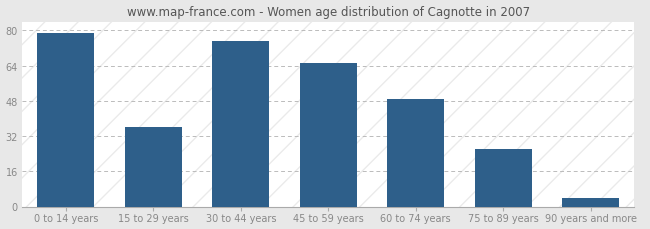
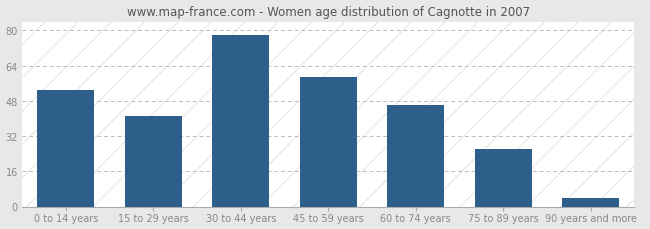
0 to 14 years: 79 -> 53
15 to 29 years: 36 -> 41
30 to 44 years: 75 -> 78
45 to 59 years: 65 -> 59
60 to 74 years: 49 -> 46
